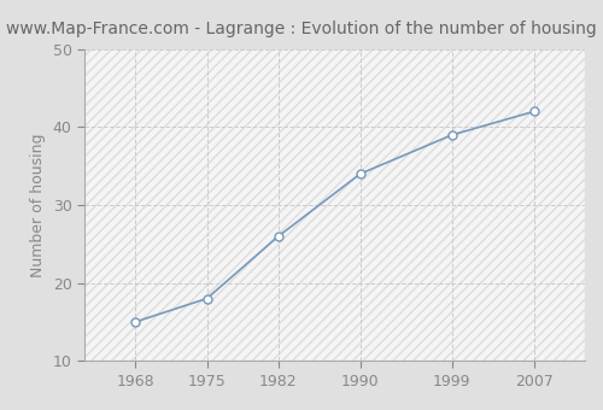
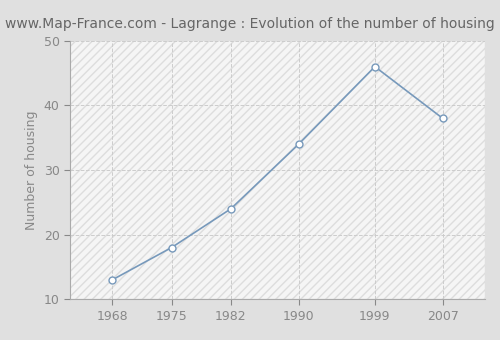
1968: 15 -> 13
1982: 26 -> 24
1999: 39 -> 46
2007: 42 -> 38
